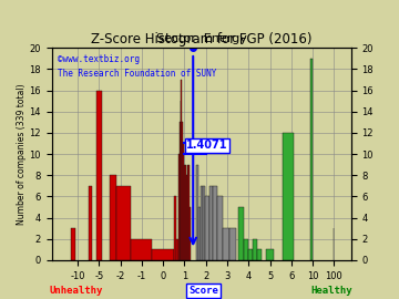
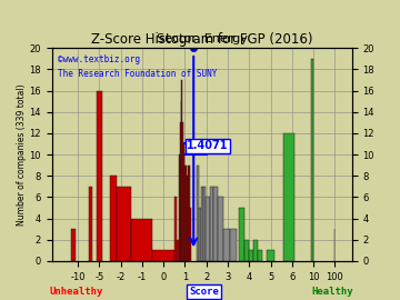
-1: 2 -> 4
